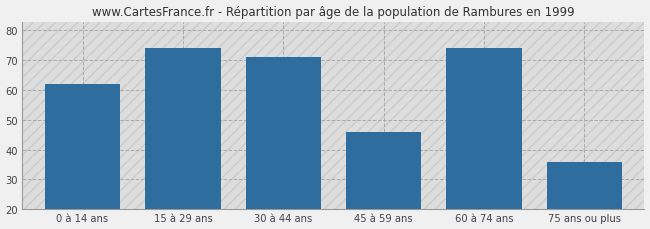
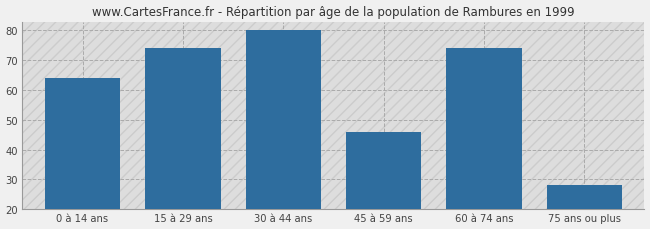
0 à 14 ans: 62 -> 64
30 à 44 ans: 71 -> 80
75 ans ou plus: 36 -> 28
